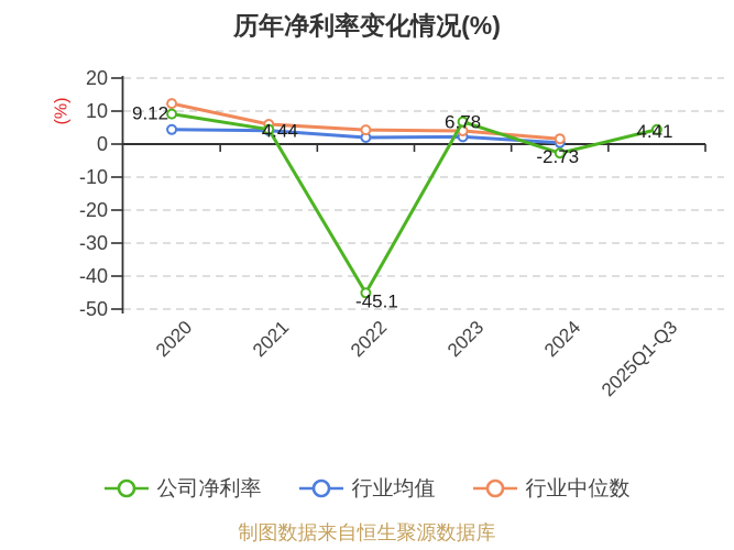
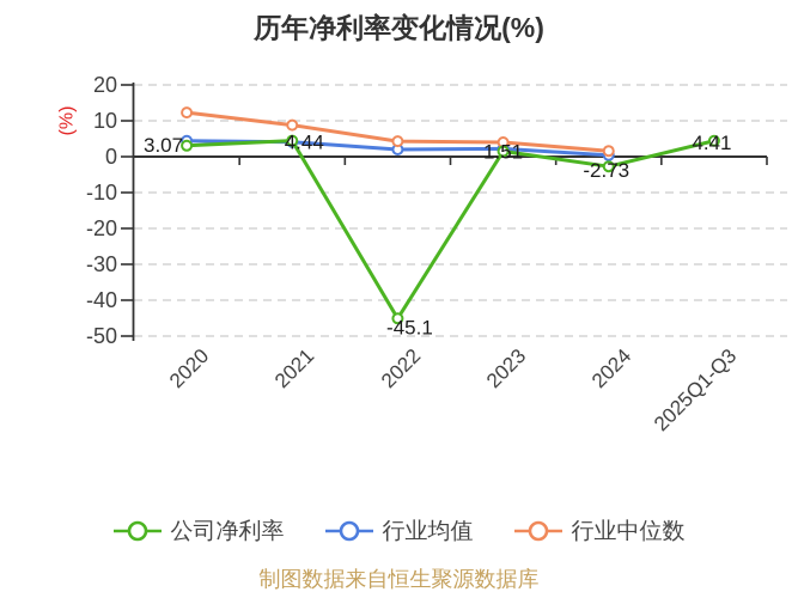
公司净利率/2020: 9.12 -> 3.07
行业中位数/2021: 6 -> 9
公司净利率/2023: 6.78 -> 1.51
